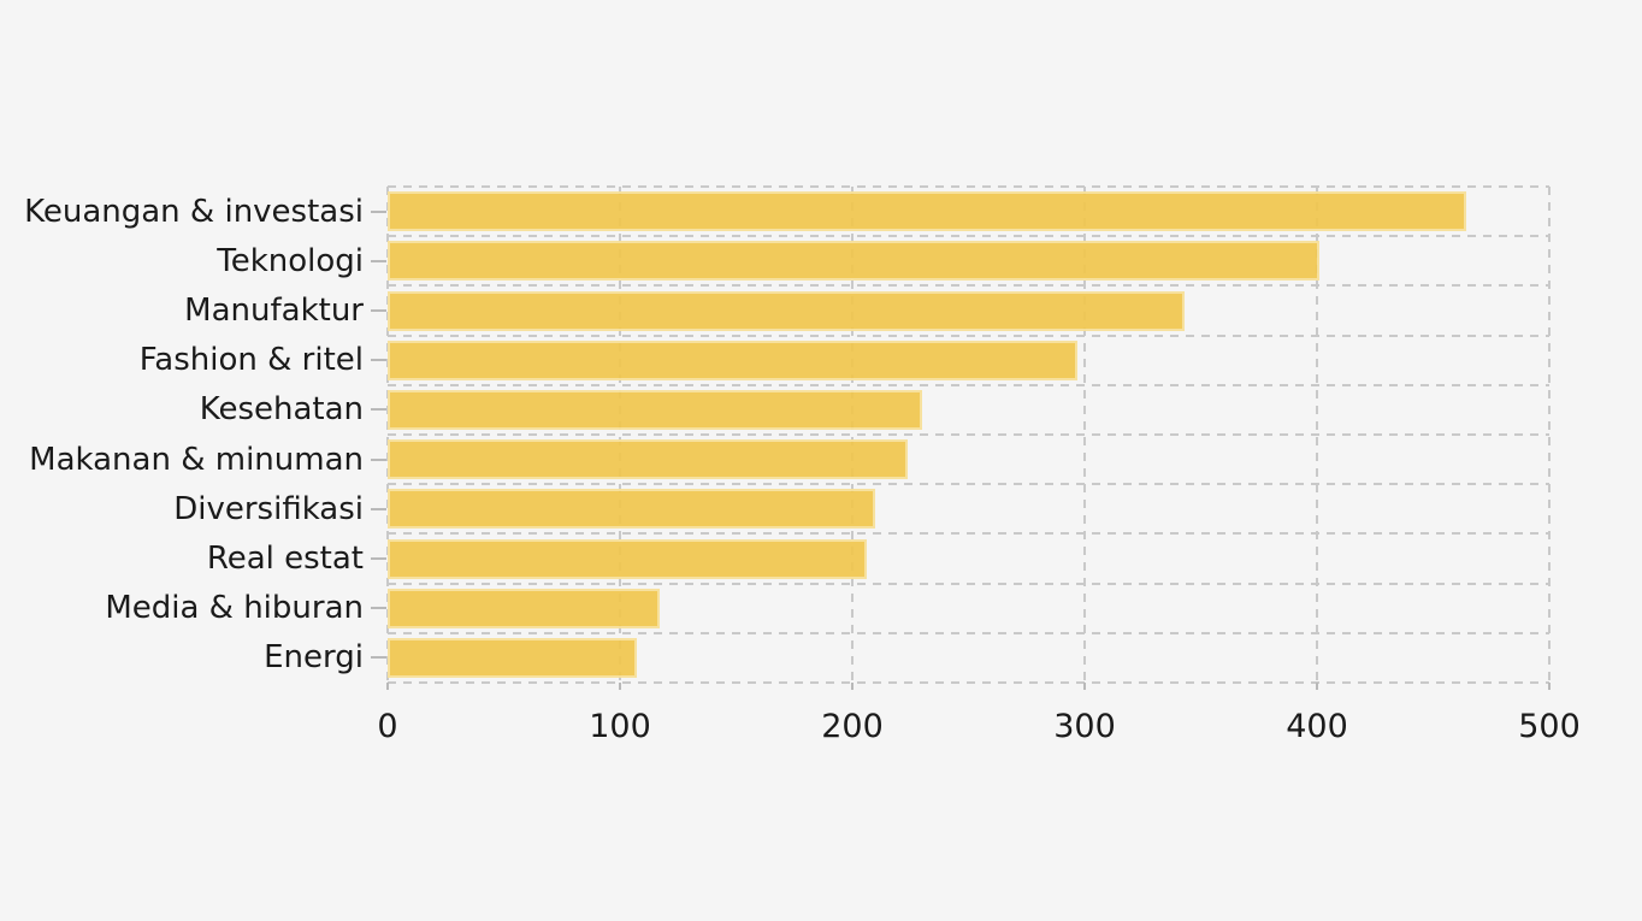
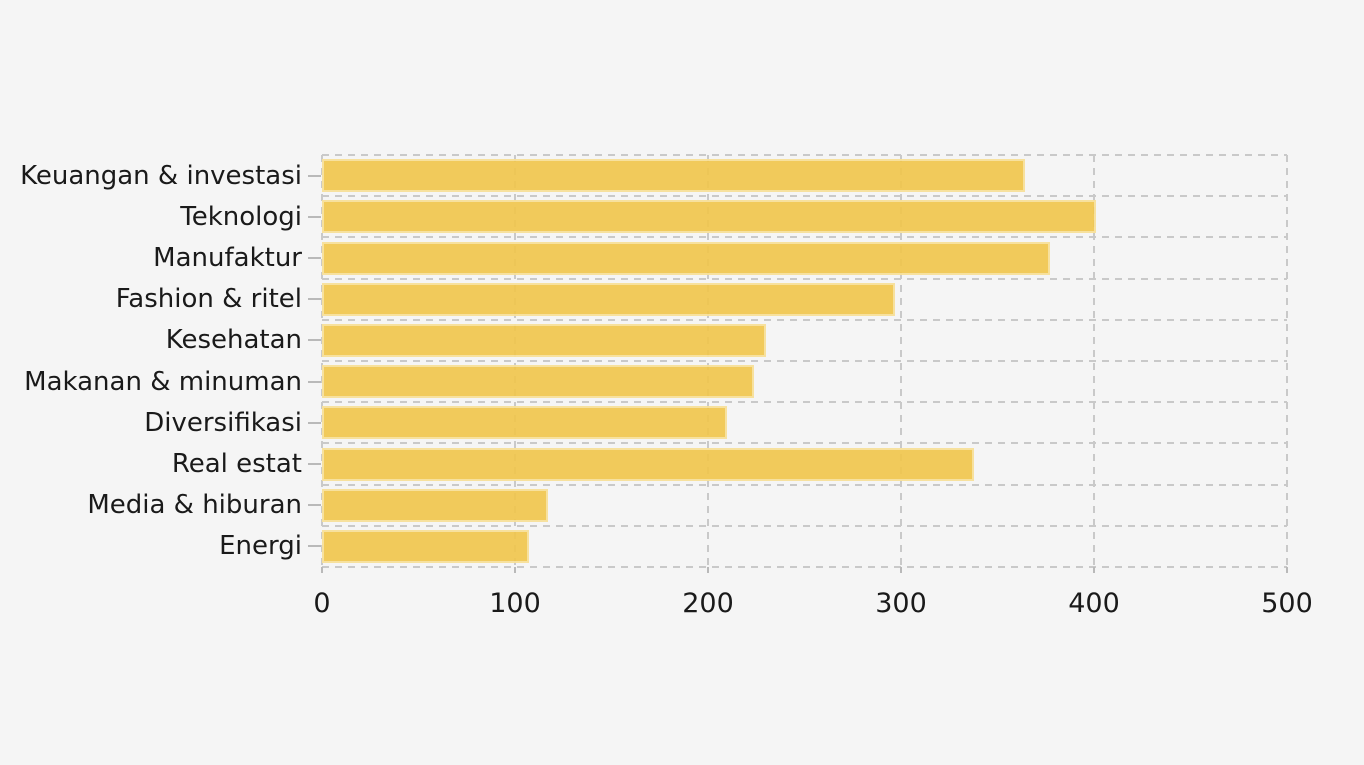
Keuangan & investasi: 464 -> 364
Manufaktur: 343 -> 377
Real estat: 206 -> 338
